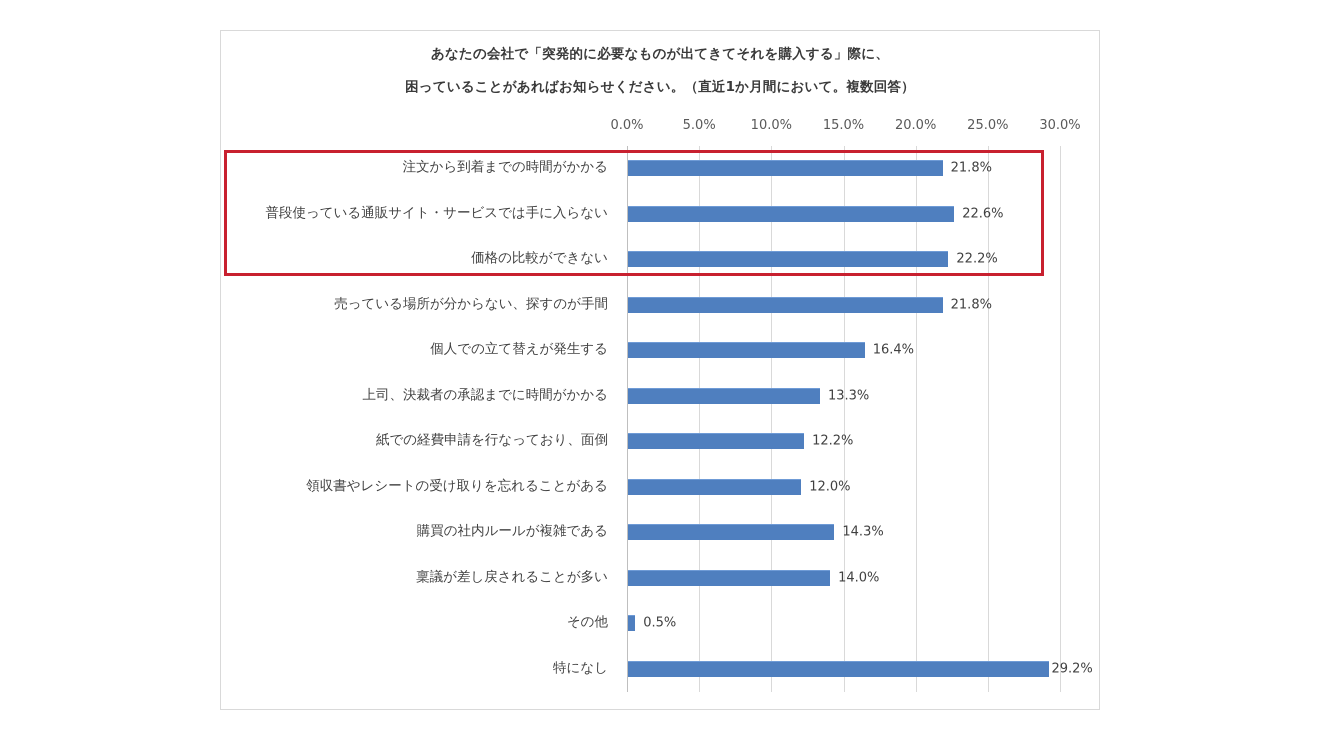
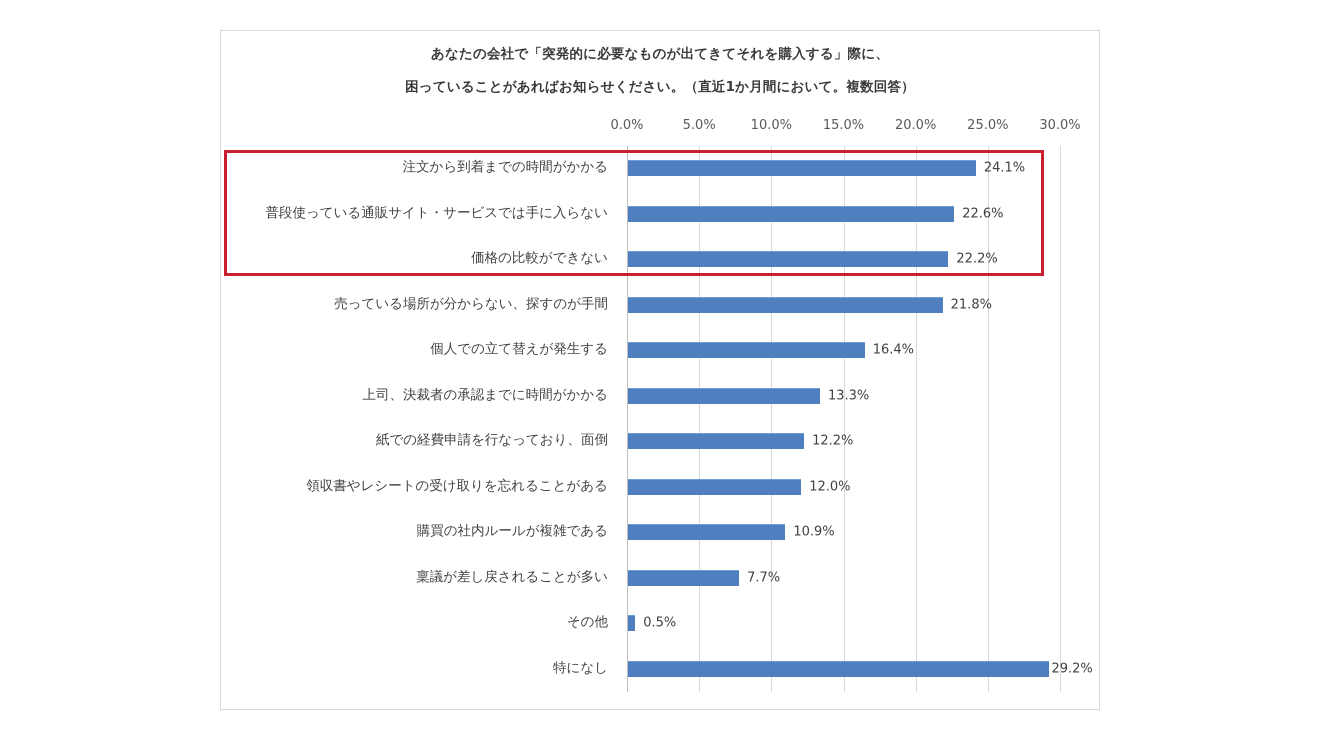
注文から到着までの時間がかかる: 21.8% -> 24.1%
購買の社内ルールが複雑である: 14.3% -> 10.9%
稟議が差し戻されることが多い: 14.0% -> 7.7%
